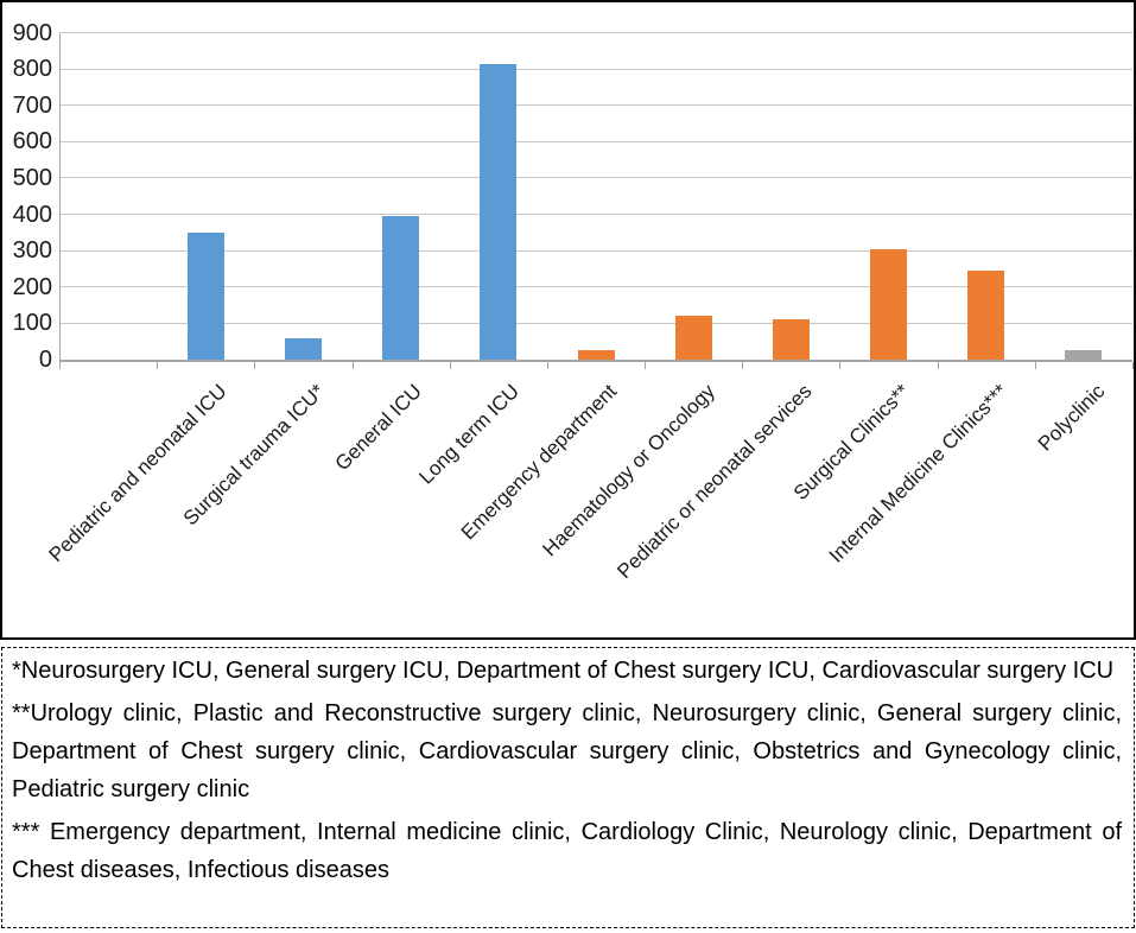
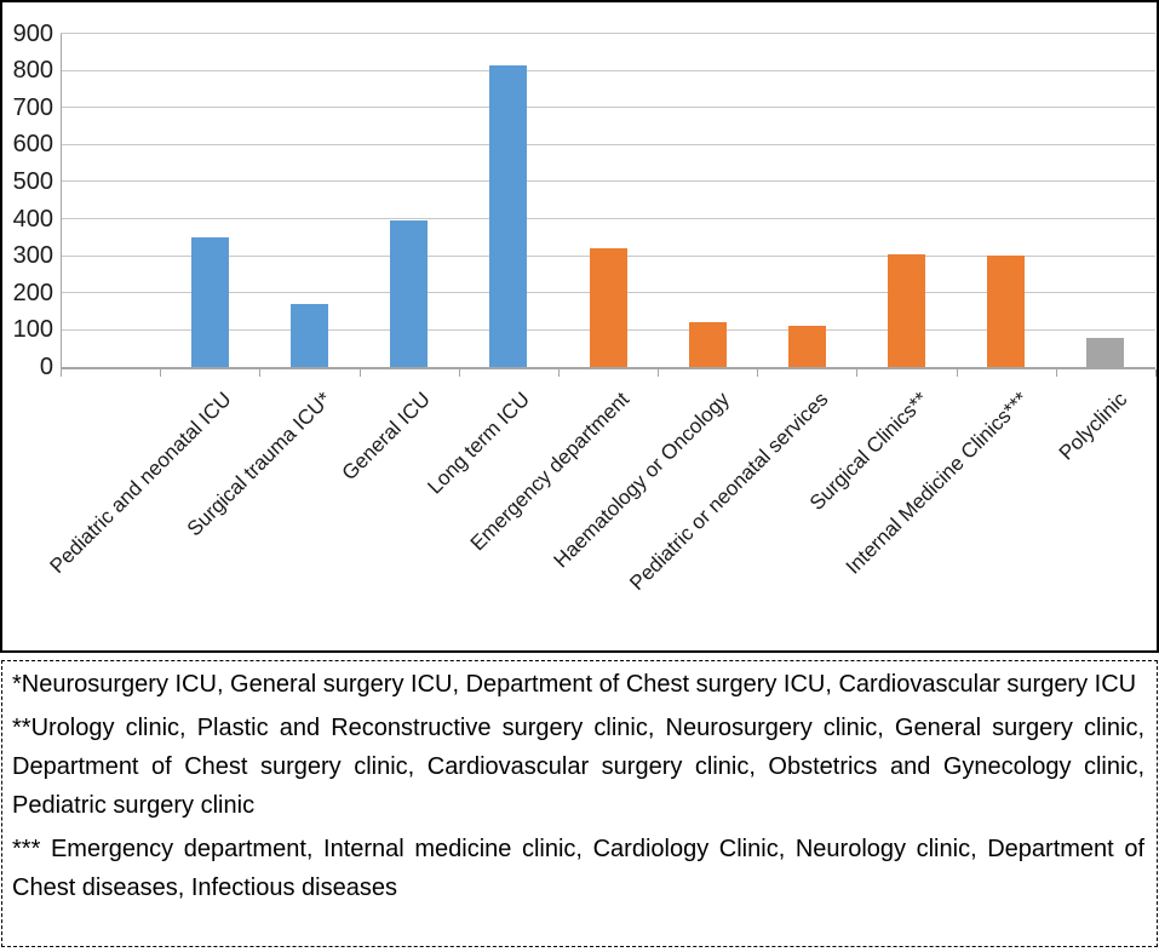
Surgical trauma ICU*: 60 -> 170
Emergency department: 20 -> 320
Internal Medicine Clinics***: 240 -> 300
Polyclinic: 20 -> 80
